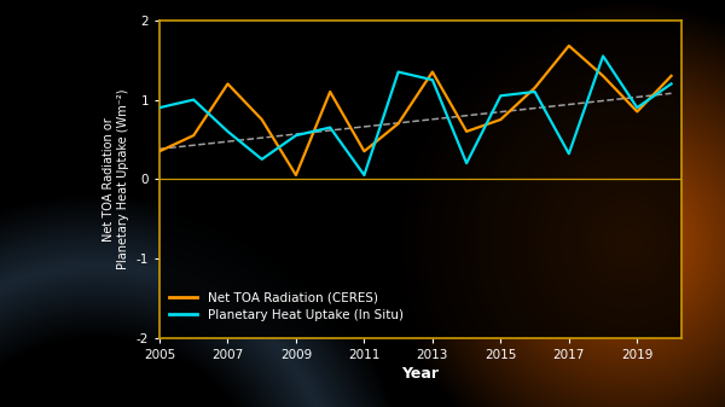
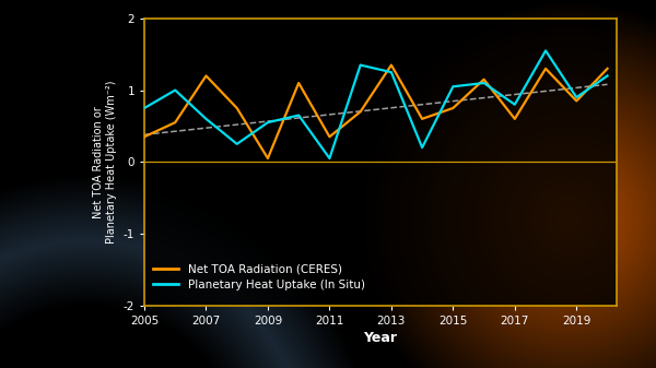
Planetary Heat Uptake (In Situ)/2005: 0.90 -> 0.75
Net TOA Radiation (CERES)/2017: 1.68 -> 0.60
Planetary Heat Uptake (In Situ)/2017: 0.32 -> 0.80
